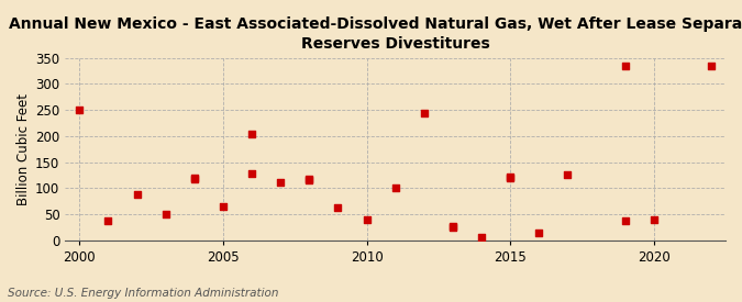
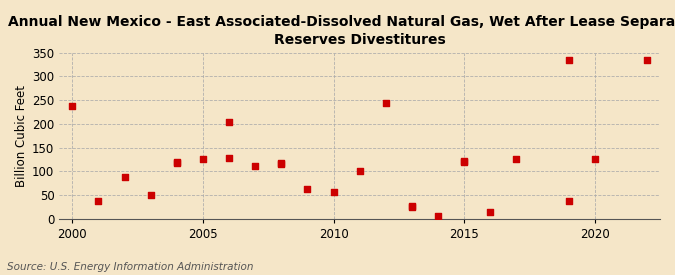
2000: 250 -> 238
2005: 65 -> 125
2010: 40 -> 57
2020: 40 -> 125
